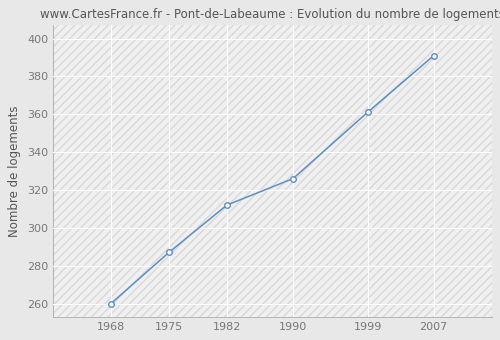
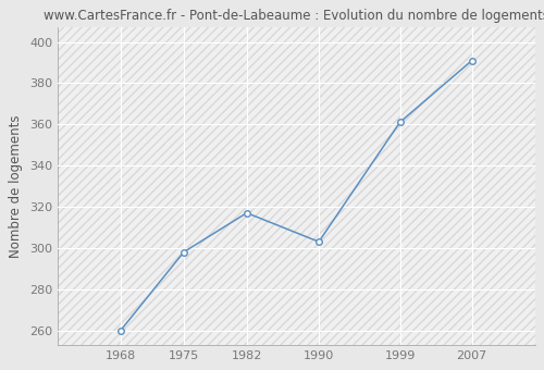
1975: 287 -> 298
1982: 312 -> 317
1990: 326 -> 303
